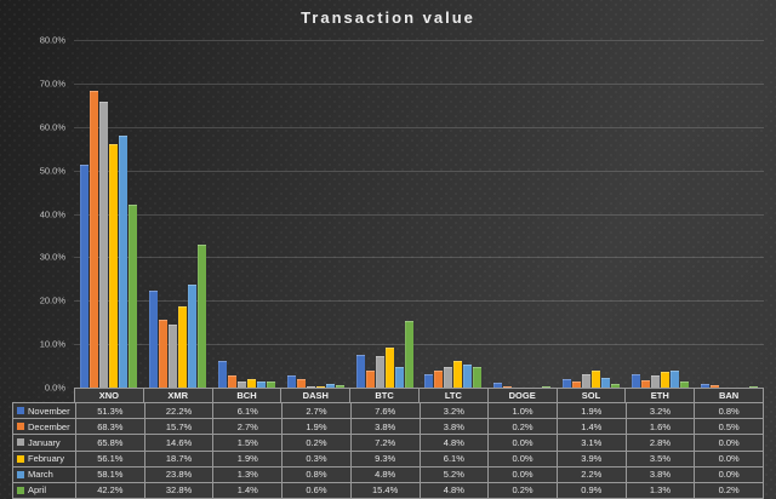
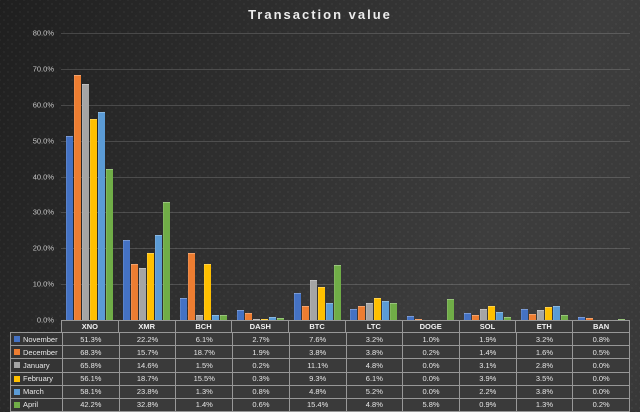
December/BCH: 2.7% -> 18.7%
February/BCH: 1.9% -> 15.5%
January/BTC: 7.2% -> 11.1%
April/DOGE: 0.2% -> 5.8%
